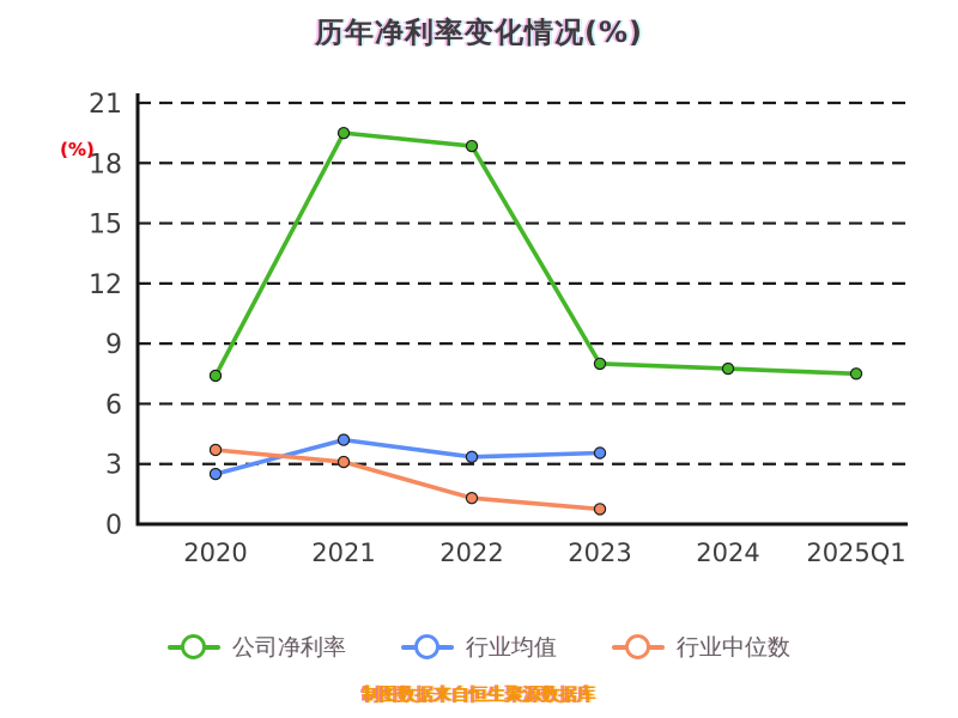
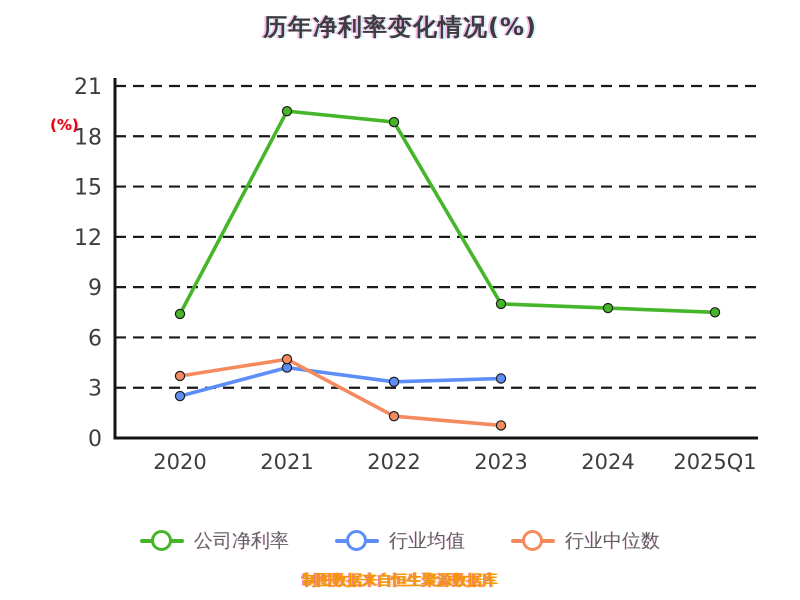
行业中位数/2021: 3.1 -> 4.7
